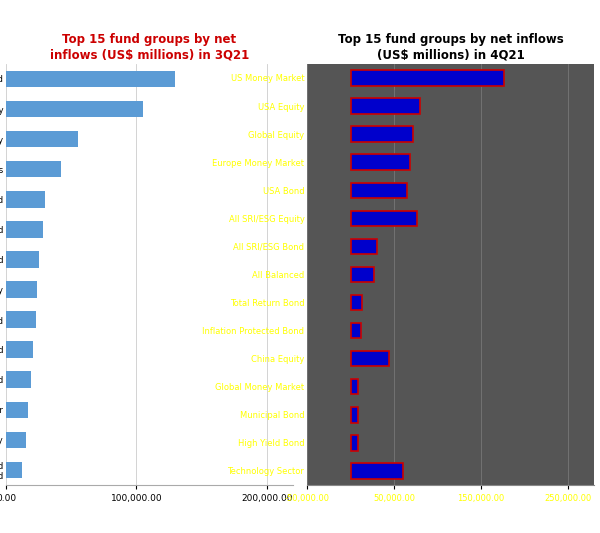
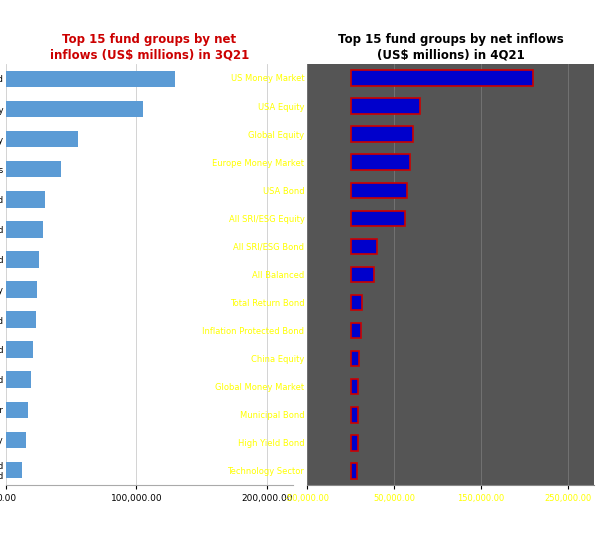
Top 15 fund groups by net inflows (US$ millions) in 4Q21/US Money Market: 176,000 -> 210,000
Top 15 fund groups by net inflows (US$ millions) in 4Q21/All SRI/ESG Equity: 76,000 -> 62,000
Top 15 fund groups by net inflows (US$ millions) in 4Q21/China Equity: 44,000 -> 10,000
Top 15 fund groups by net inflows (US$ millions) in 4Q21/Technology Sector: 60,000 -> 8,000
